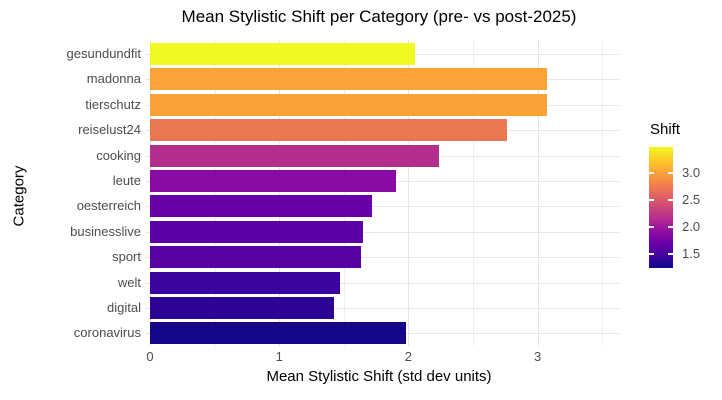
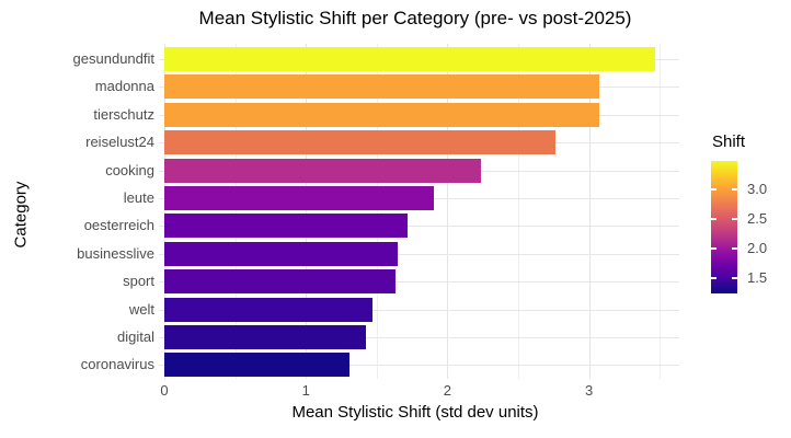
gesundundfit: 2,05 -> 3,47
coronavirus: 1,98 -> 1,31
